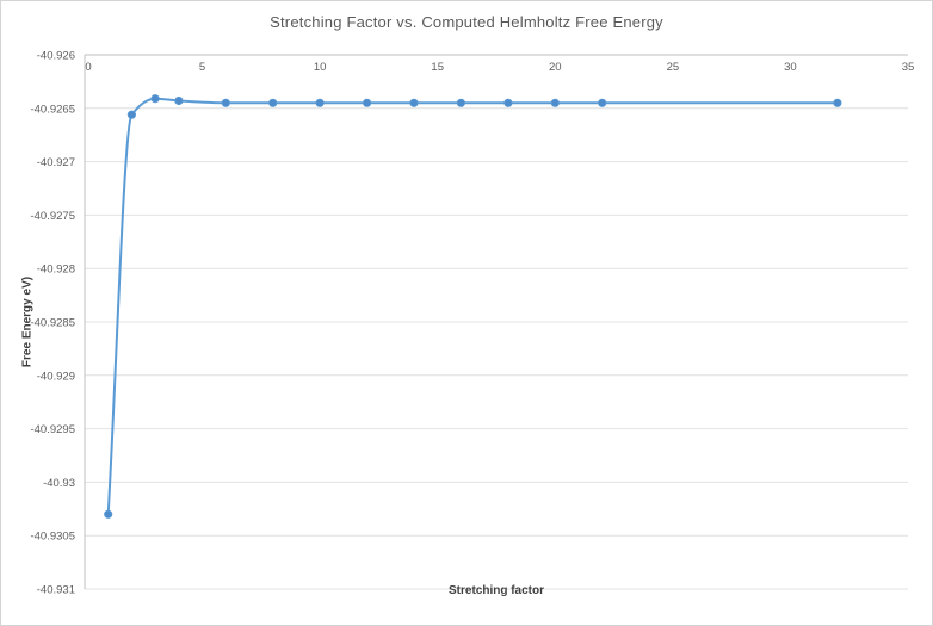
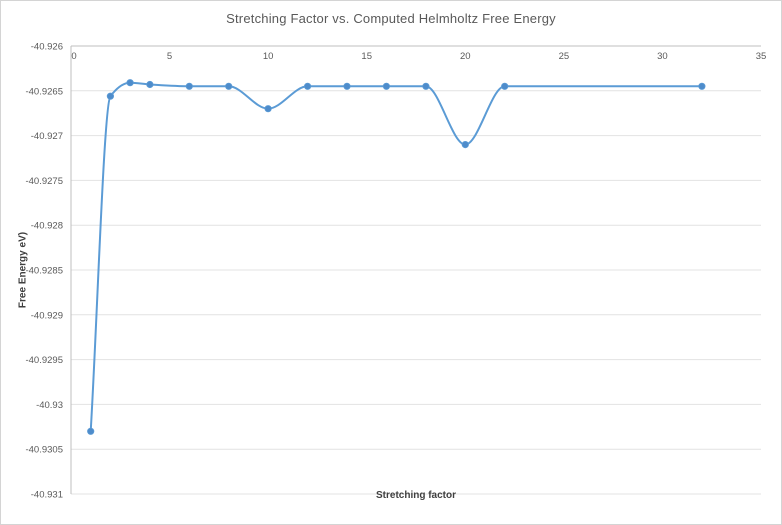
10: -40.9265 -> -40.9267
20: -40.9265 -> -40.9271
